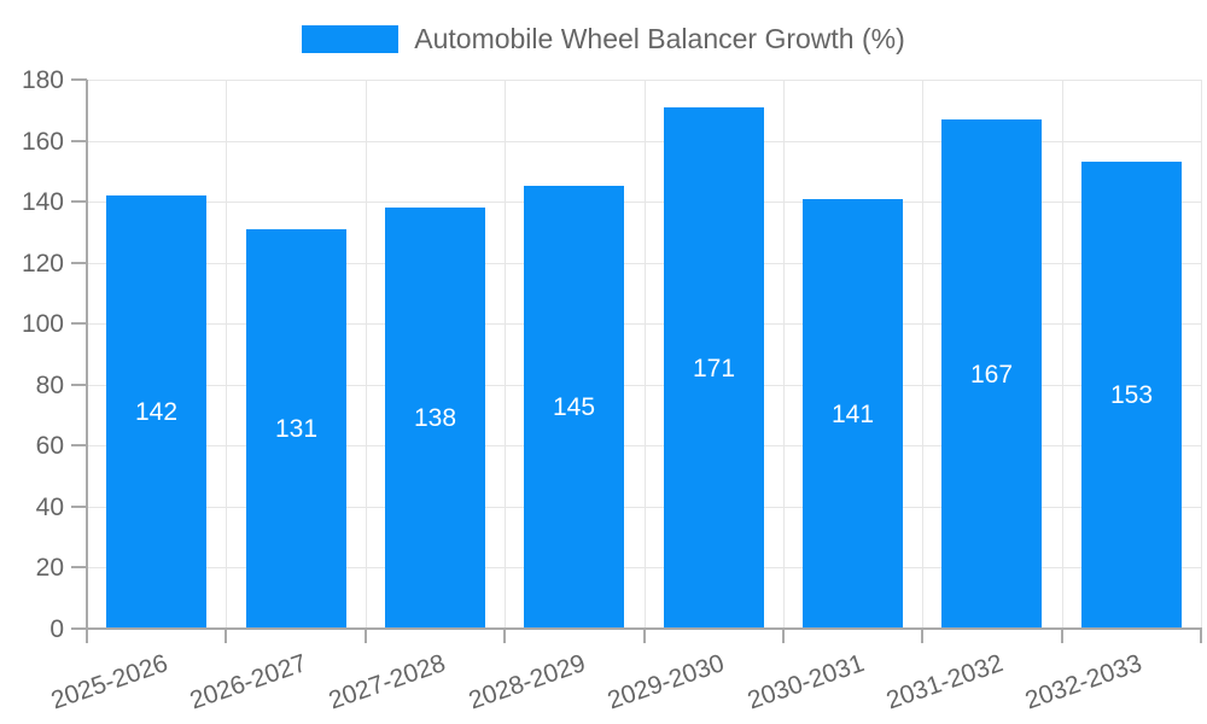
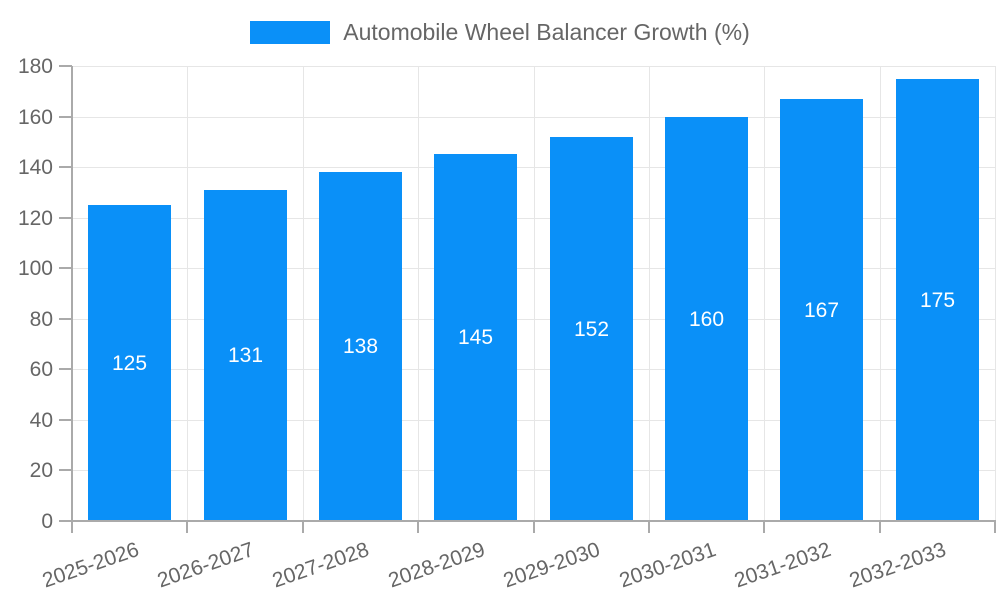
2025-2026: 142 -> 125
2029-2030: 171 -> 152
2030-2031: 141 -> 160
2032-2033: 153 -> 175
